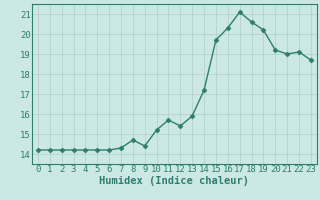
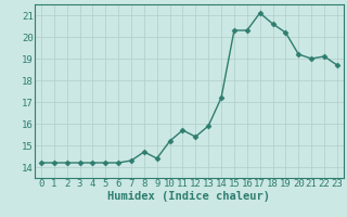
15: 19.7 -> 20.3
